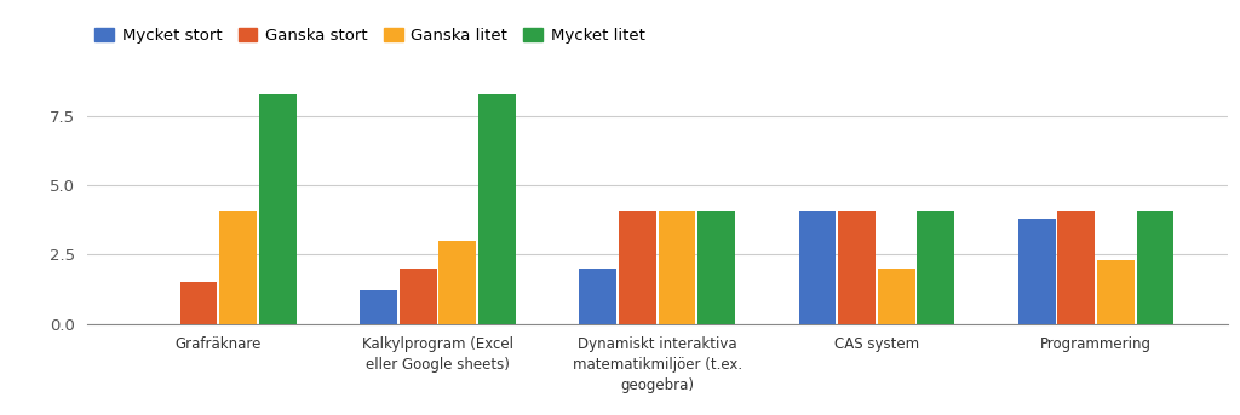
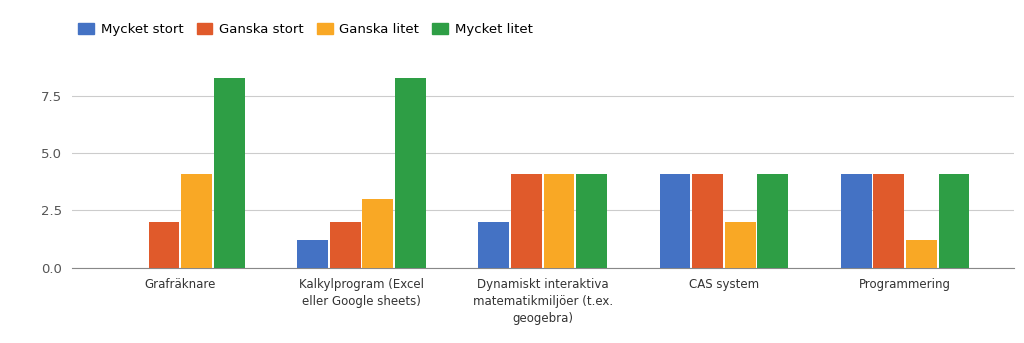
Ganska stort/Grafräknare: 1.5 -> 2.0
Mycket stort/Programmering: 3.8 -> 4.1
Ganska litet/Programmering: 2.3 -> 1.2
